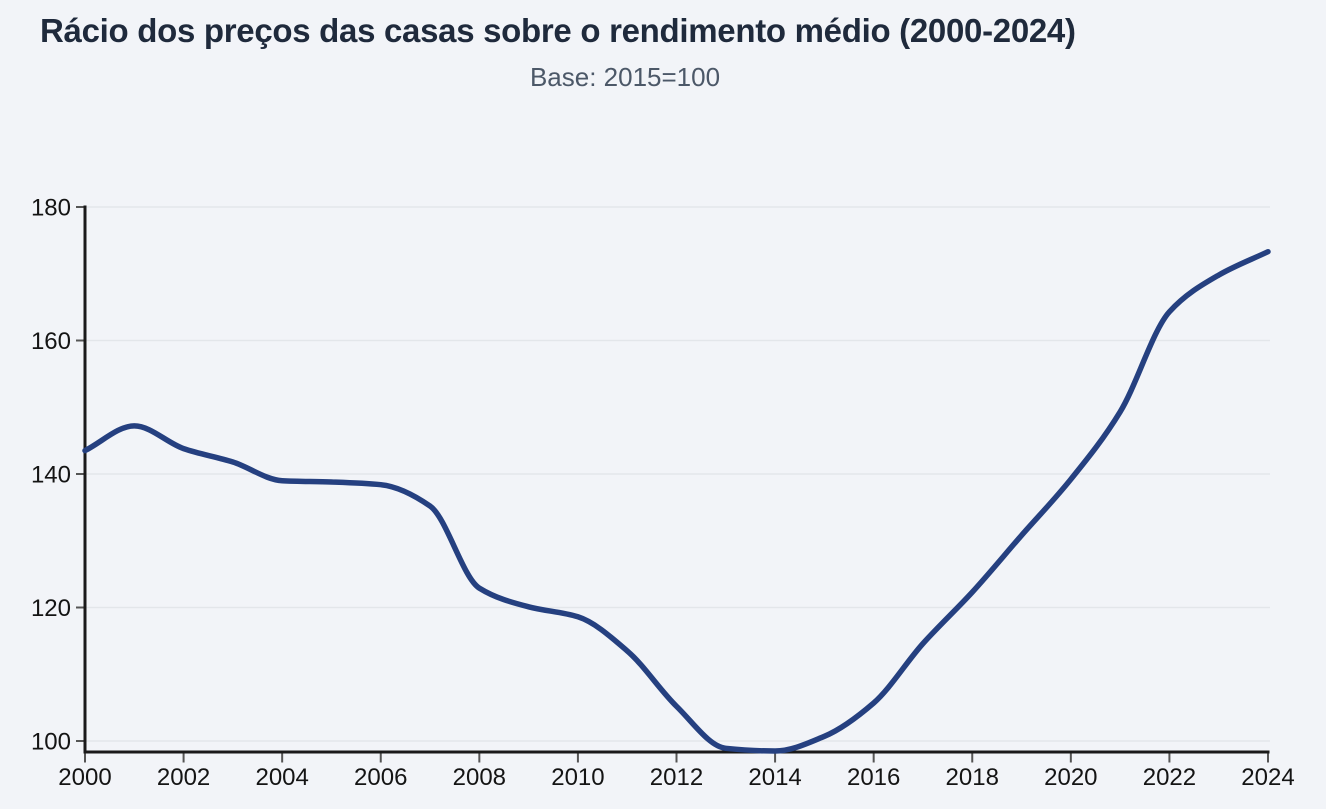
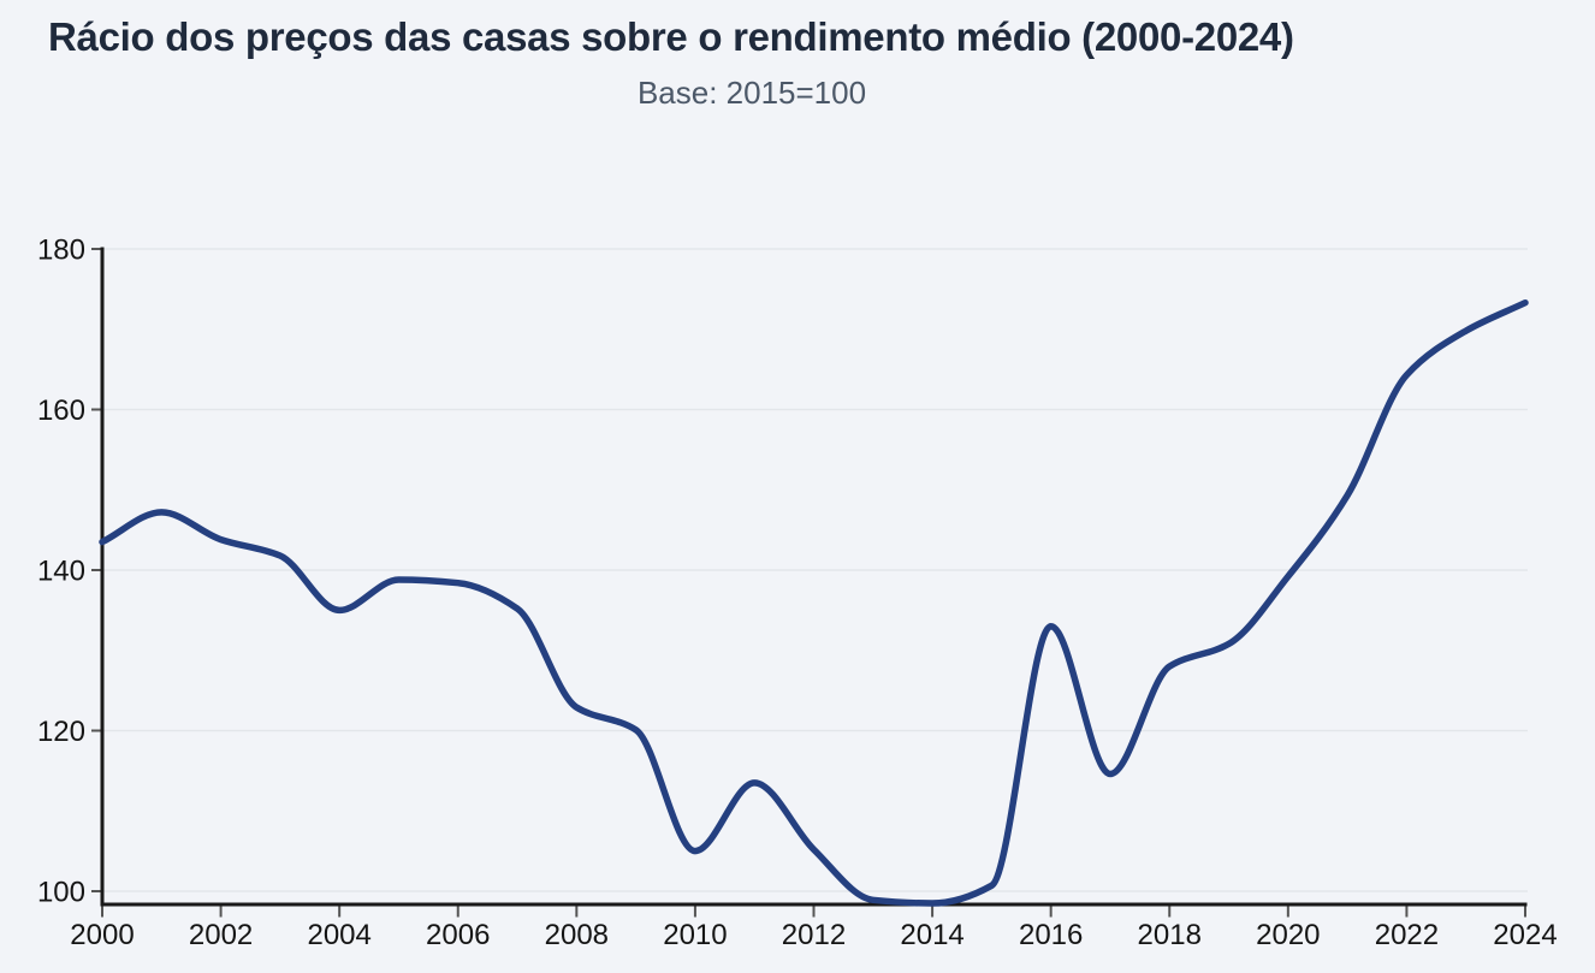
2004: 139 -> 135
2010: 119 -> 105
2016: 106 -> 133
2018: 122 -> 128
